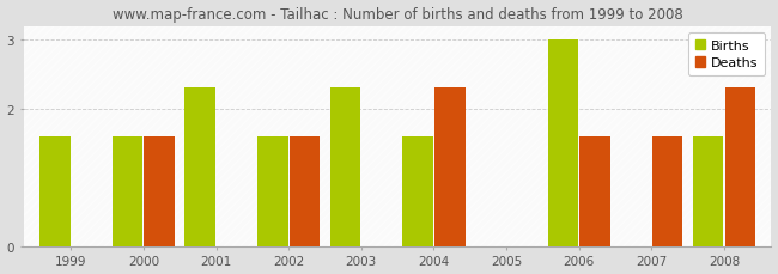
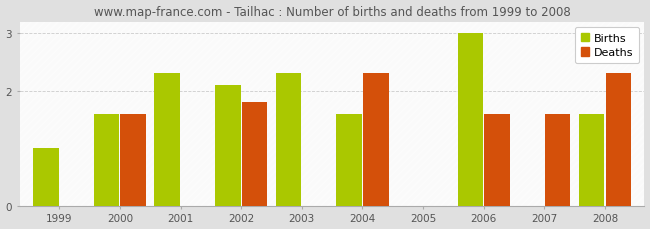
Births/1999: 1.6 -> 1.0
Births/2002: 1.6 -> 2.1
Deaths/2002: 1.6 -> 1.8
